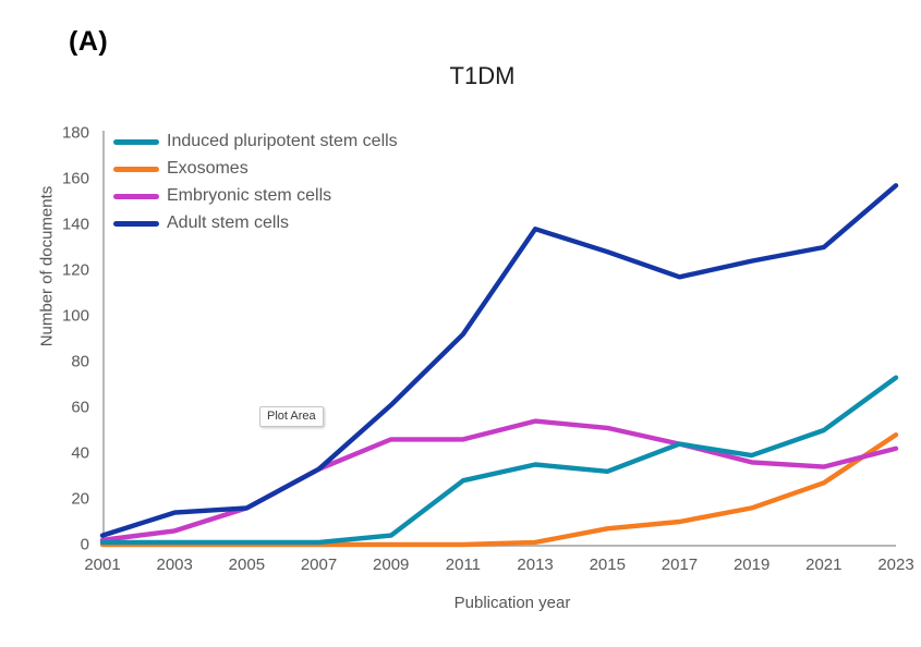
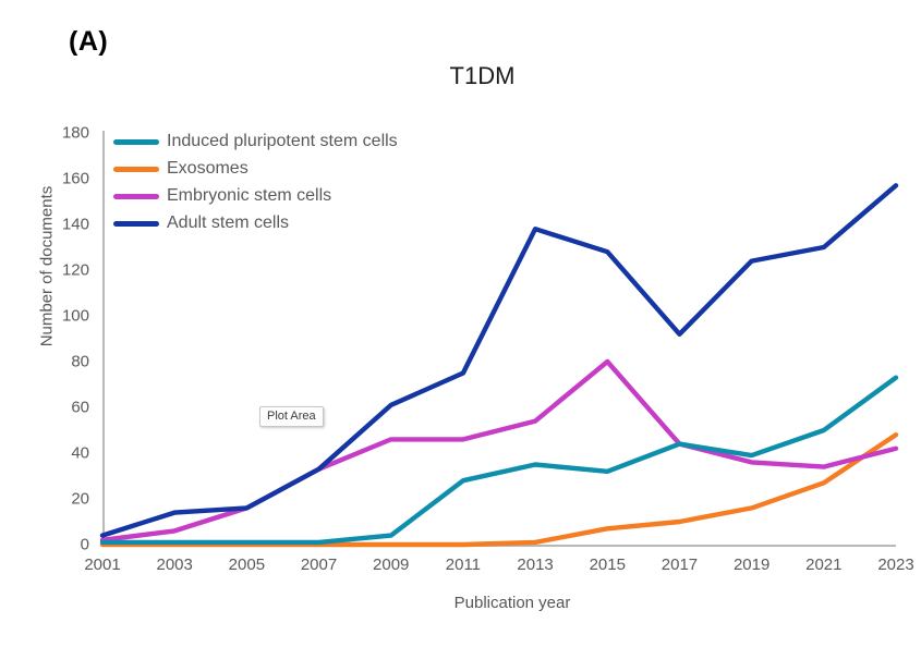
Adult stem cells/2011: 92 -> 75
Embryonic stem cells/2015: 51 -> 80
Adult stem cells/2017: 117 -> 92
